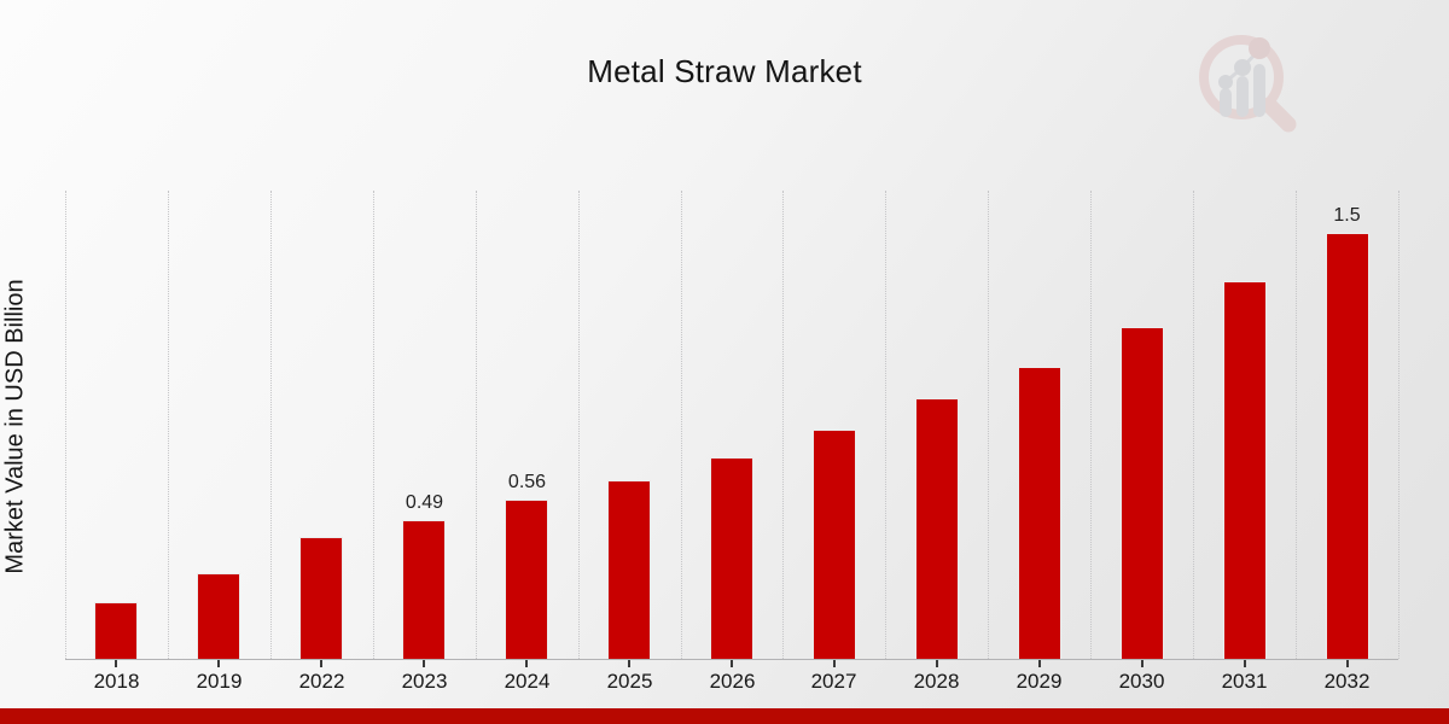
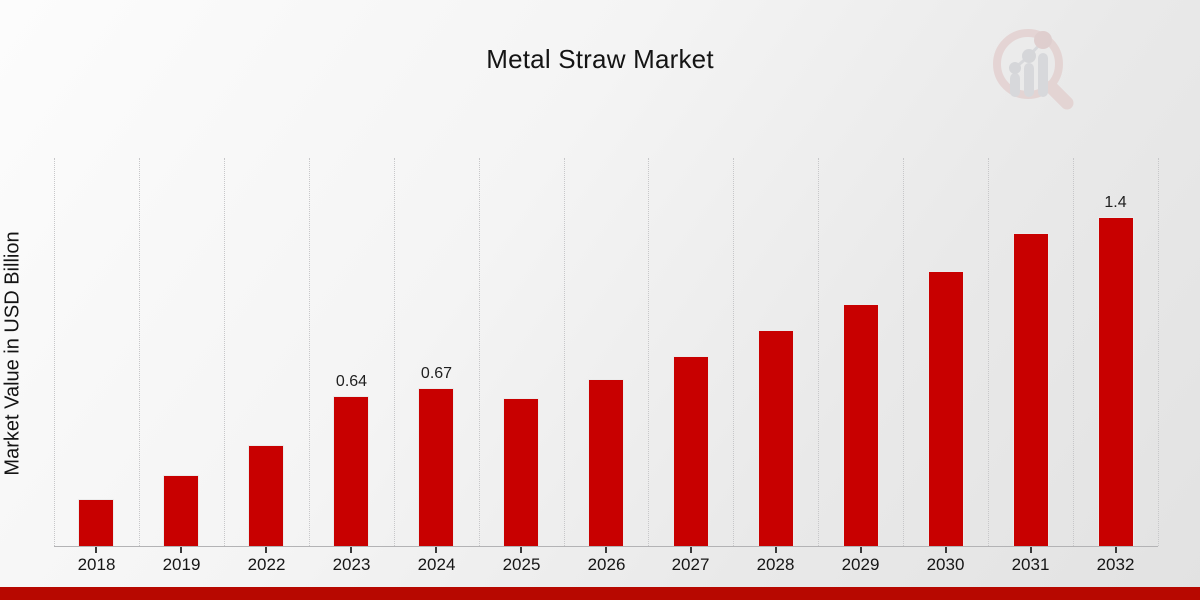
2023: 0.49 -> 0.64
2024: 0.56 -> 0.67
2032: 1.5 -> 1.4
